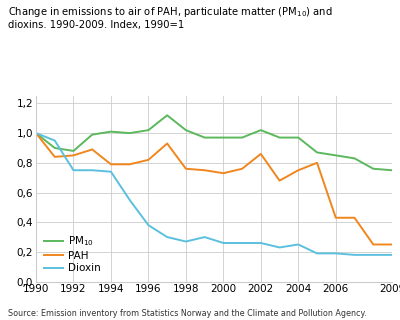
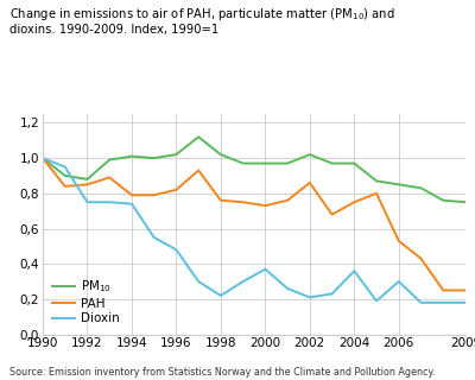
Dioxin/1996: 0,38 -> 0,48
Dioxin/1998: 0,27 -> 0,22
Dioxin/2000: 0,26 -> 0,37
Dioxin/2002: 0,26 -> 0,21
Dioxin/2004: 0,25 -> 0,36
PAH/2006: 0,43 -> 0,53
Dioxin/2006: 0,19 -> 0,30
